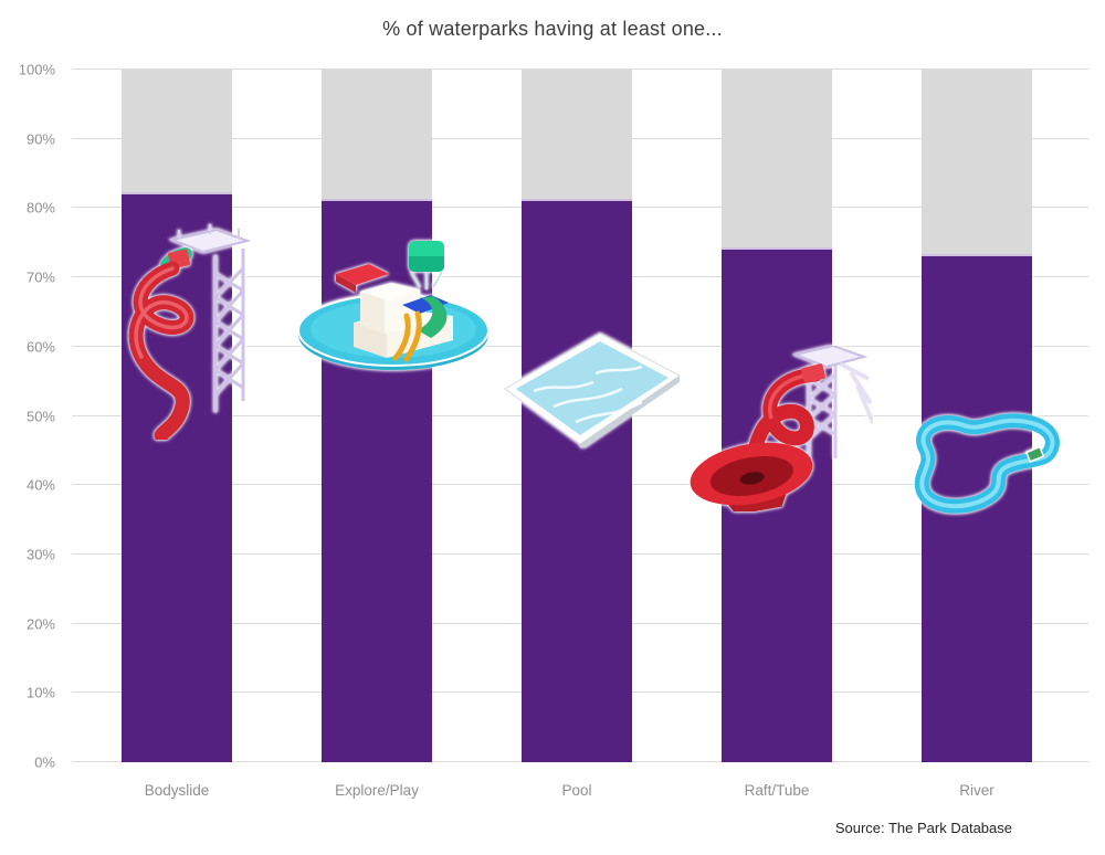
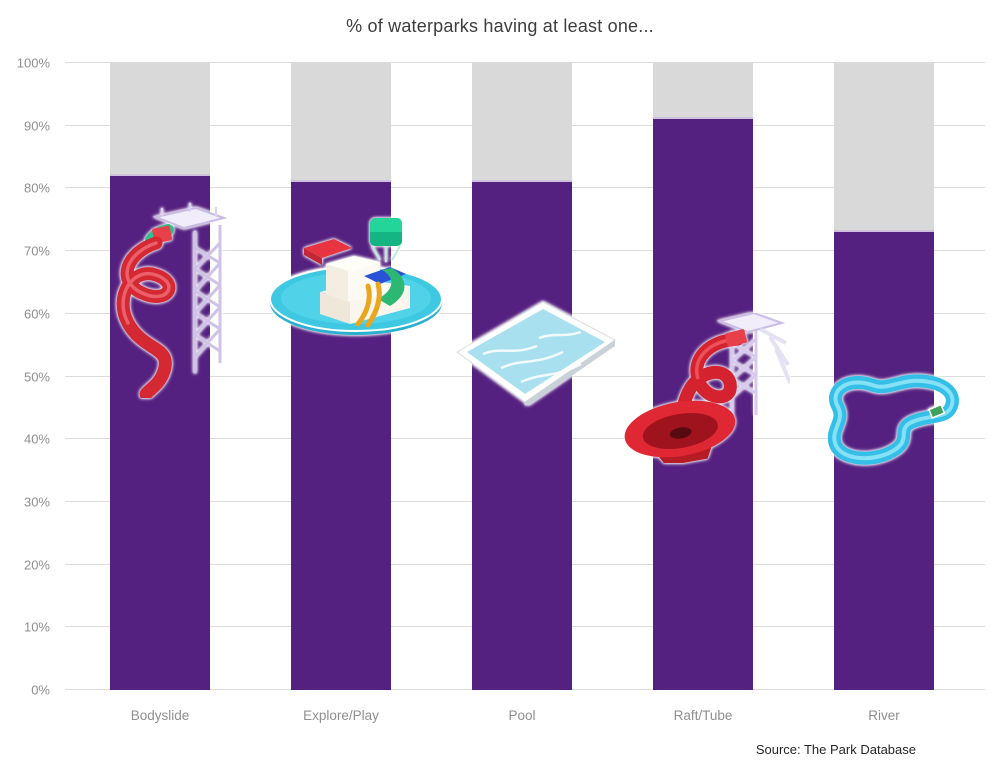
Raft/Tube: 74% -> 91%
